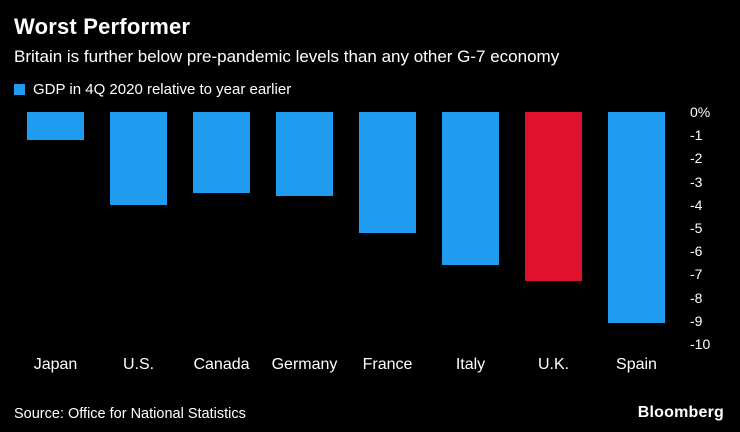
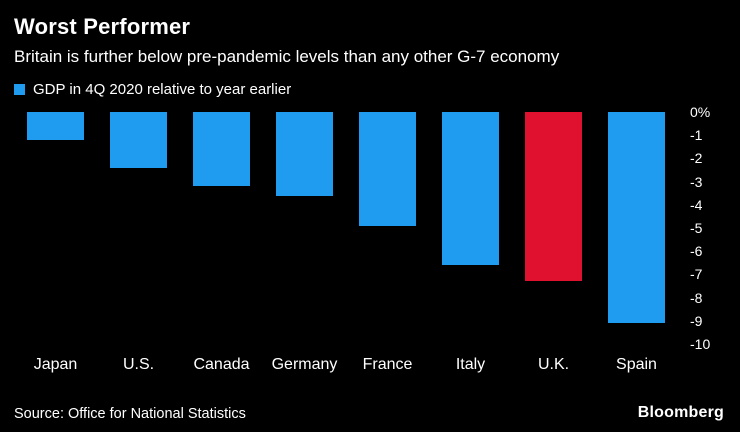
U.S.: -4.0% -> -2.4%
Canada: -3.5% -> -3.2%
France: -5.2% -> -4.9%
